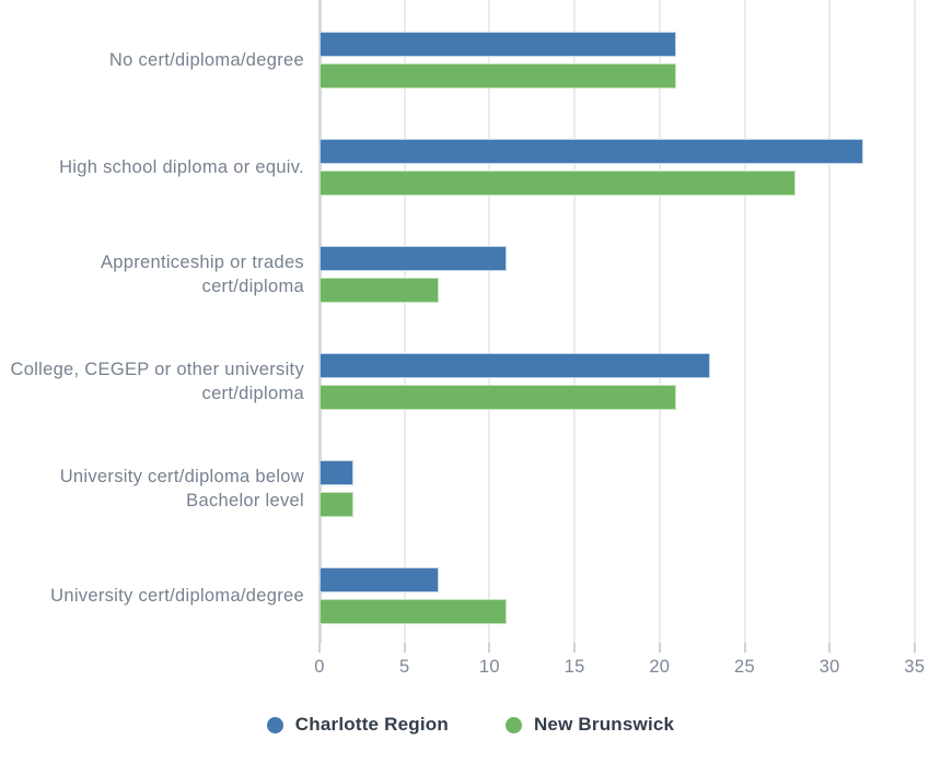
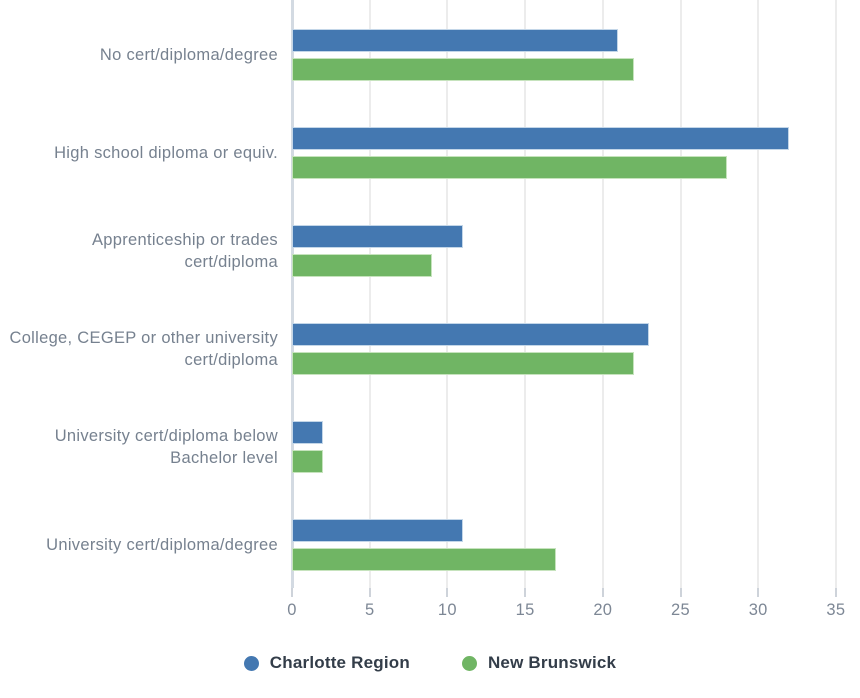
New Brunswick/No cert/diploma/degree: 21 -> 22
New Brunswick/Apprenticeship or trades cert/diploma: 7 -> 9
New Brunswick/College, CEGEP or other university cert/diploma: 21 -> 22
Charlotte Region/University cert/diploma/degree: 7 -> 11
New Brunswick/University cert/diploma/degree: 11 -> 17
